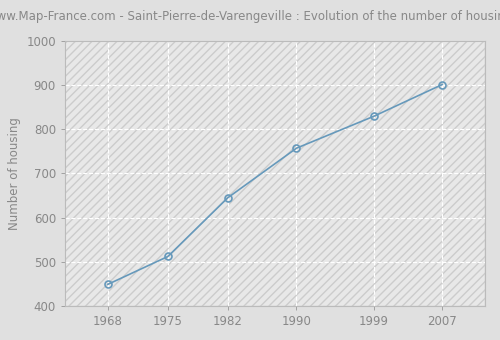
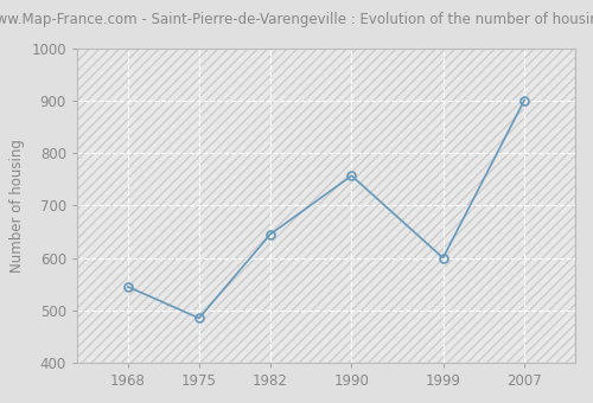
1968: 449 -> 545
1975: 512 -> 485
1999: 829 -> 600
